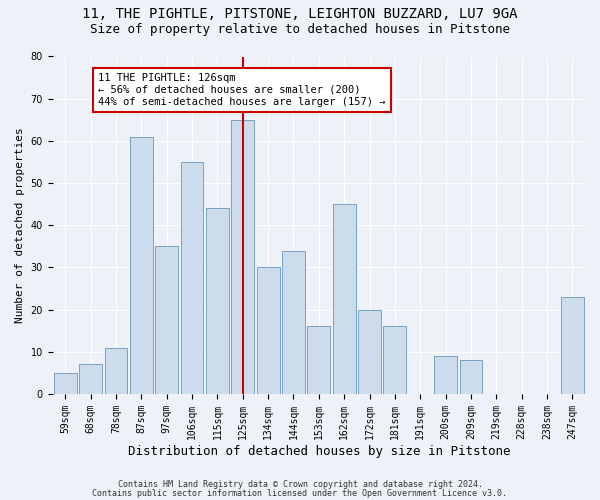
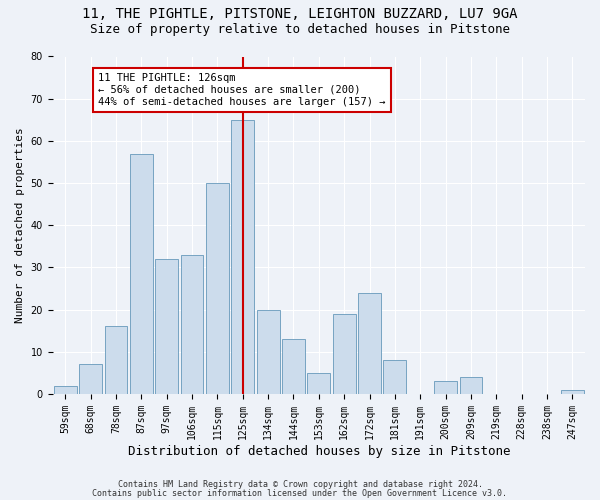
59sqm: 5 -> 2
78sqm: 11 -> 16
87sqm: 61 -> 57
97sqm: 35 -> 32
106sqm: 55 -> 33
115sqm: 44 -> 50
134sqm: 30 -> 20
144sqm: 34 -> 13
153sqm: 16 -> 5
162sqm: 45 -> 19
172sqm: 20 -> 24
181sqm: 16 -> 8
200sqm: 9 -> 3
209sqm: 8 -> 4
247sqm: 23 -> 1
